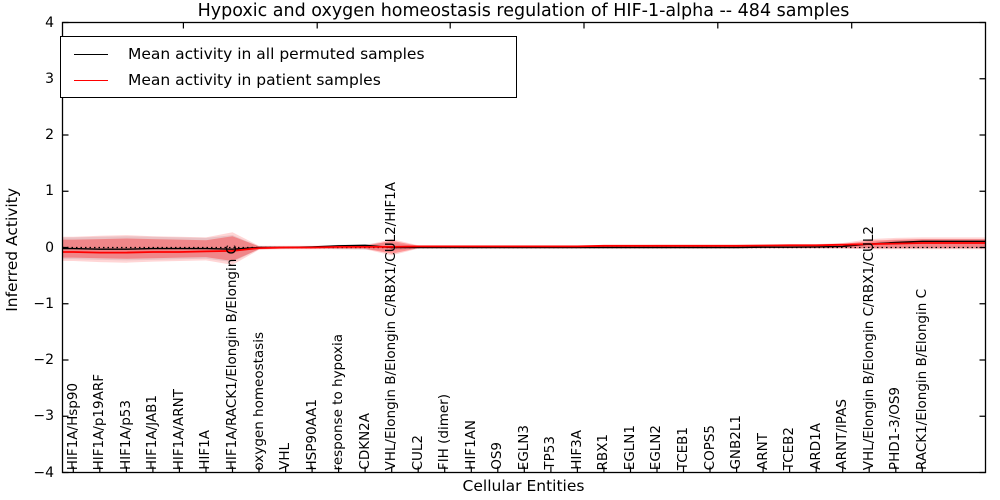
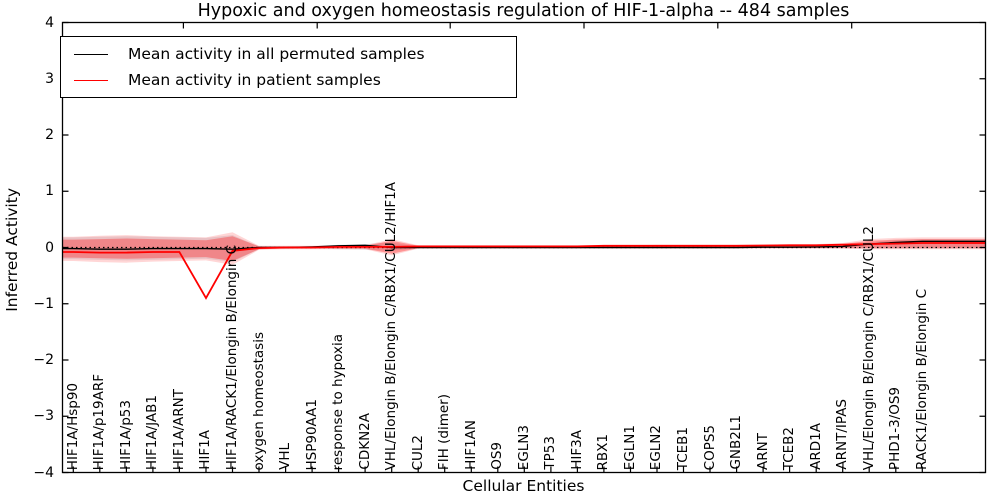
Mean activity in patient samples/HIF1A: -0.1 -> -0.9
